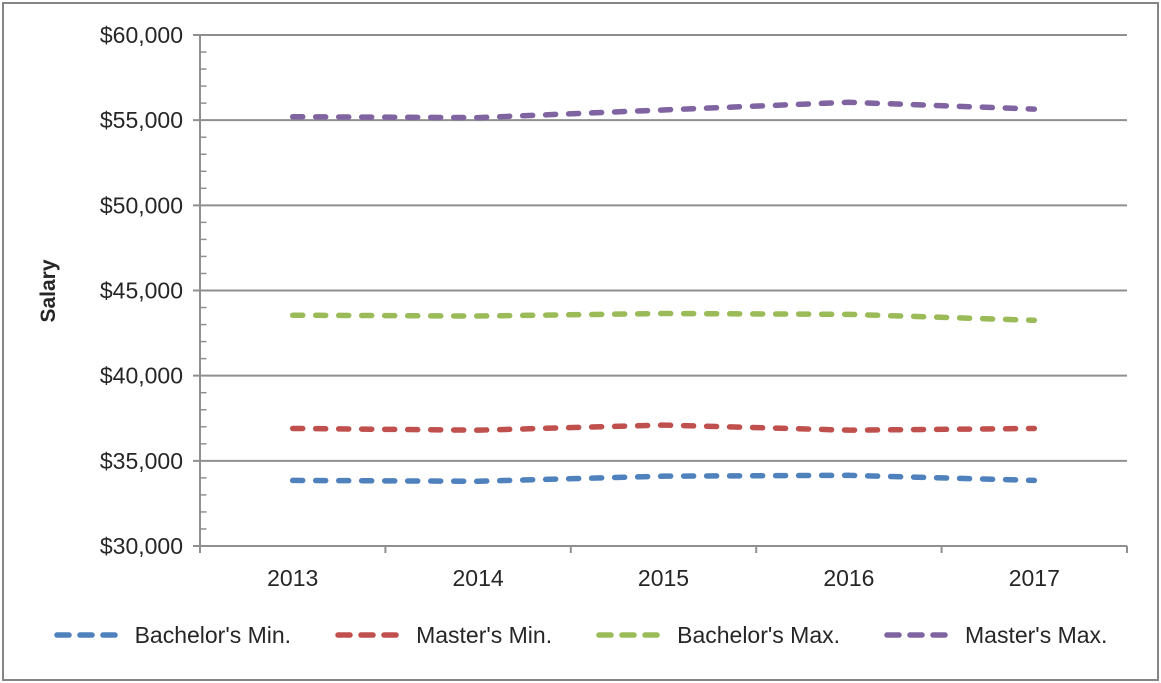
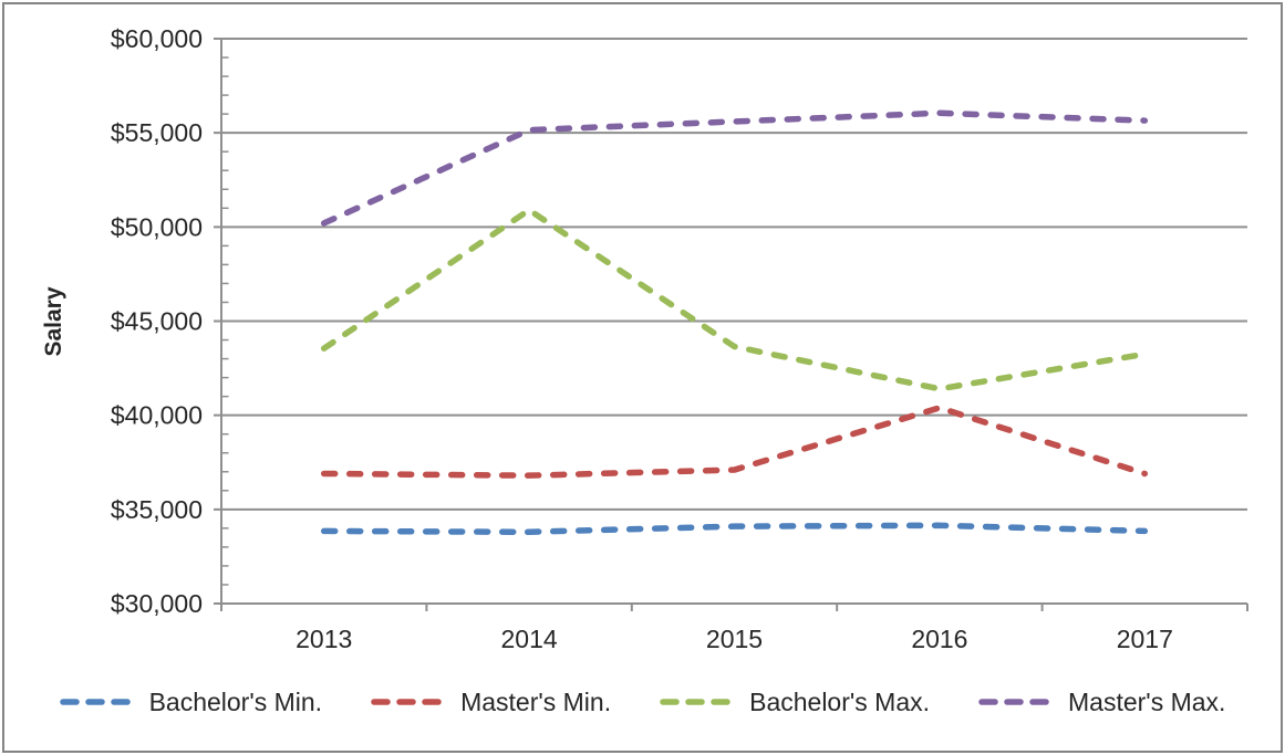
Master's Max./2013: $55200 -> $50200
Bachelor's Max./2014: $43500 -> $50900
Master's Min./2016: $36800 -> $40400
Bachelor's Max./2016: $43600 -> $41400
